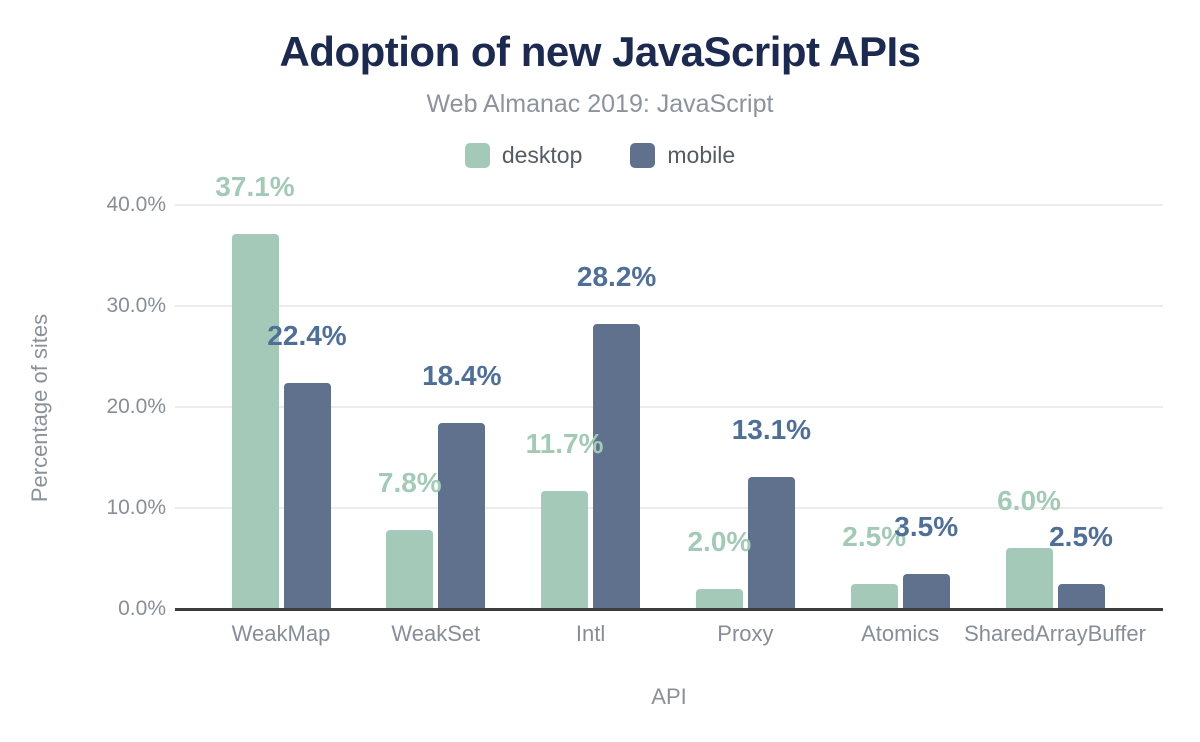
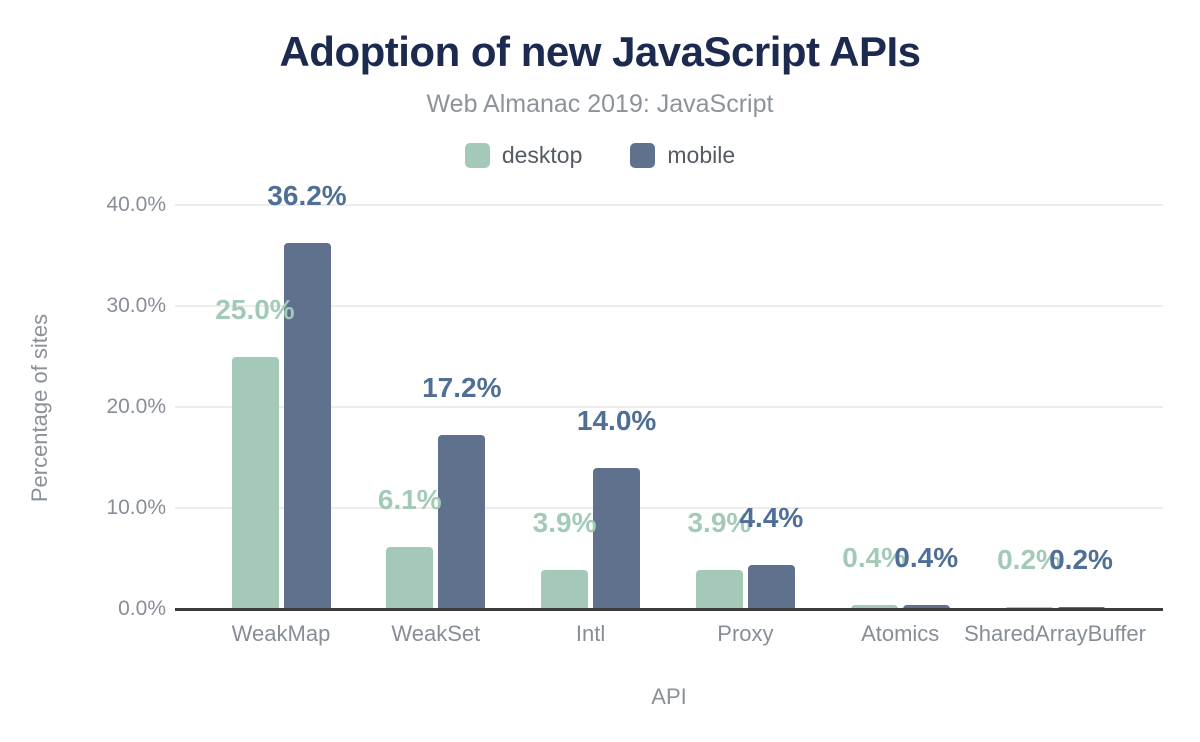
desktop/WeakMap: 37.1% -> 25.0%
mobile/WeakMap: 22.4% -> 36.2%
desktop/WeakSet: 7.8% -> 6.1%
mobile/WeakSet: 18.4% -> 17.2%
desktop/Intl: 11.7% -> 3.9%
mobile/Intl: 28.2% -> 14.0%
desktop/Proxy: 2.0% -> 3.9%
mobile/Proxy: 13.1% -> 4.4%
desktop/Atomics: 2.5% -> 0.4%
mobile/Atomics: 3.5% -> 0.4%
desktop/SharedArrayBuffer: 6.0% -> 0.2%
mobile/SharedArrayBuffer: 2.5% -> 0.2%
